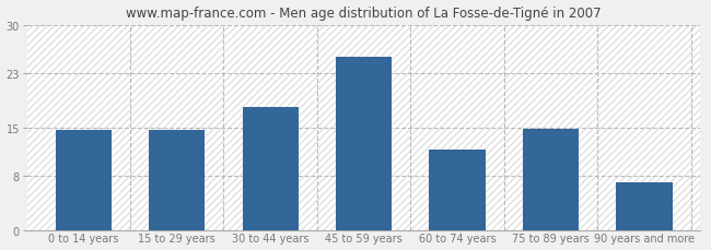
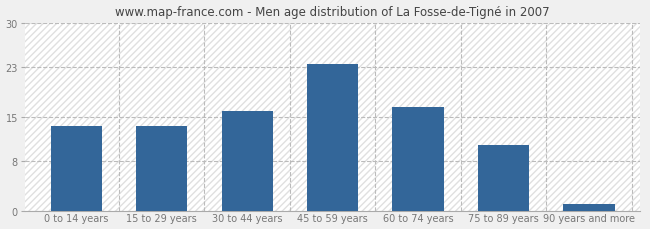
0 to 14 years: 14.6 -> 13.5
15 to 29 years: 14.6 -> 13.5
30 to 44 years: 18.0 -> 16.0
45 to 59 years: 25.4 -> 23.5
60 to 74 years: 11.8 -> 16.5
75 to 89 years: 14.8 -> 10.5
90 years and more: 7.0 -> 1.0
